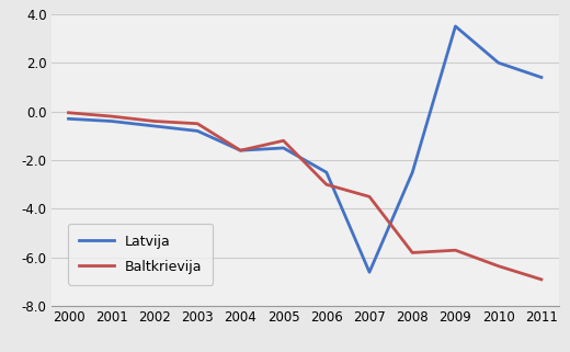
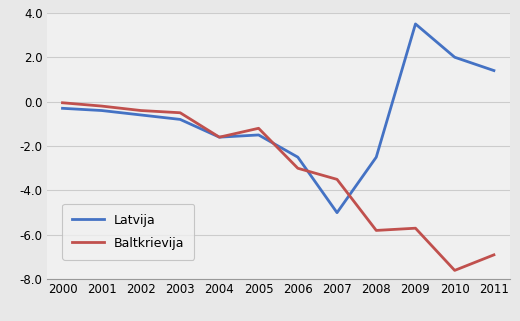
Latvija/2007: -6.6 -> -5.0
Baltkrievija/2010: -6.35 -> -7.60
